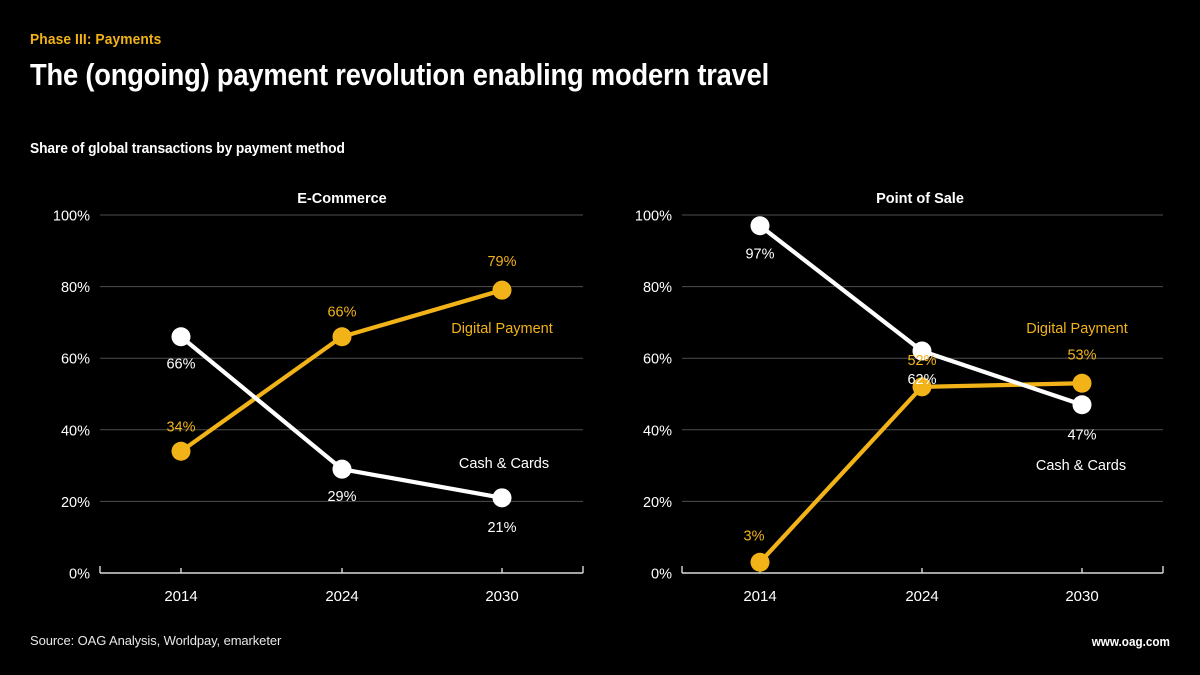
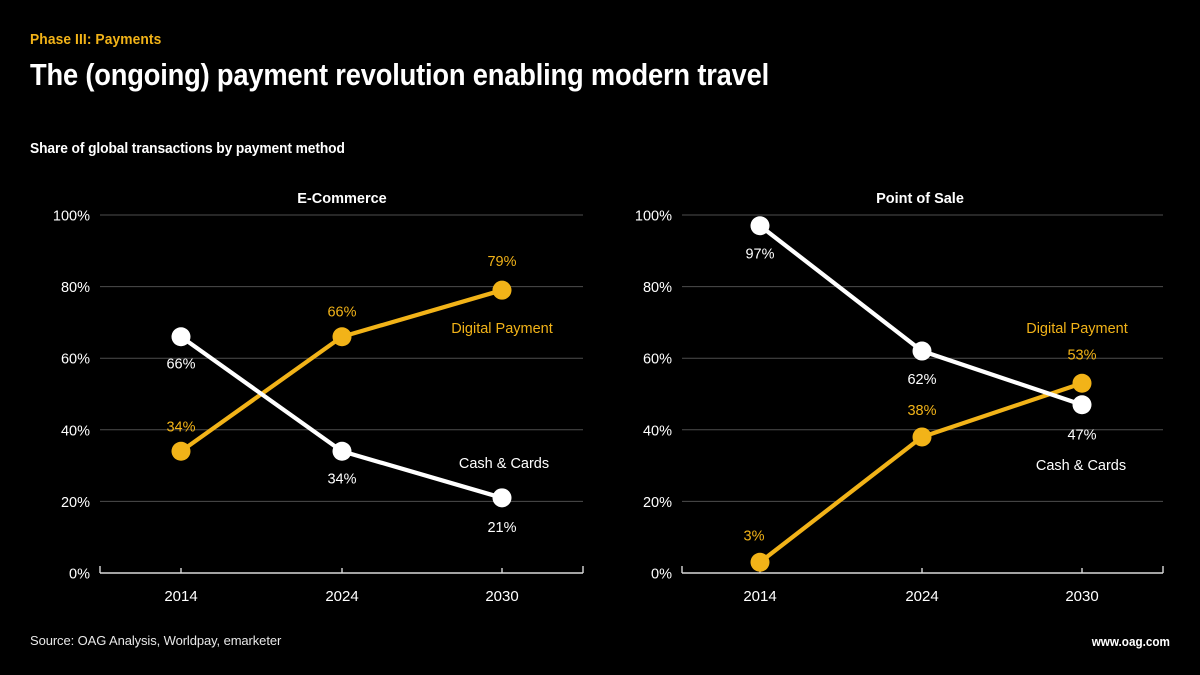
E-Commerce/Cash & Cards/2024: 29% -> 34%
Point of Sale/Digital Payment/2024: 52% -> 38%
